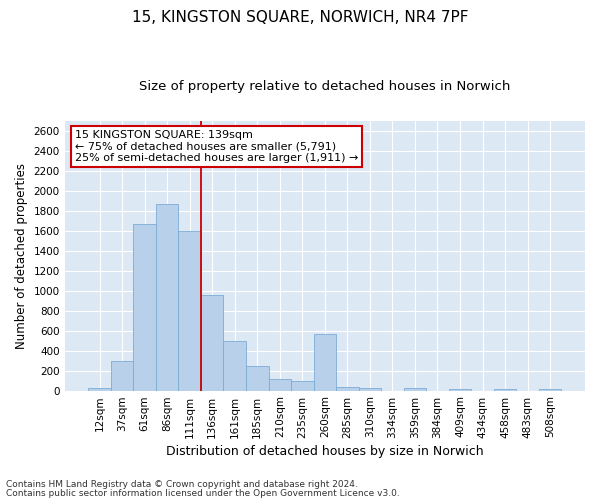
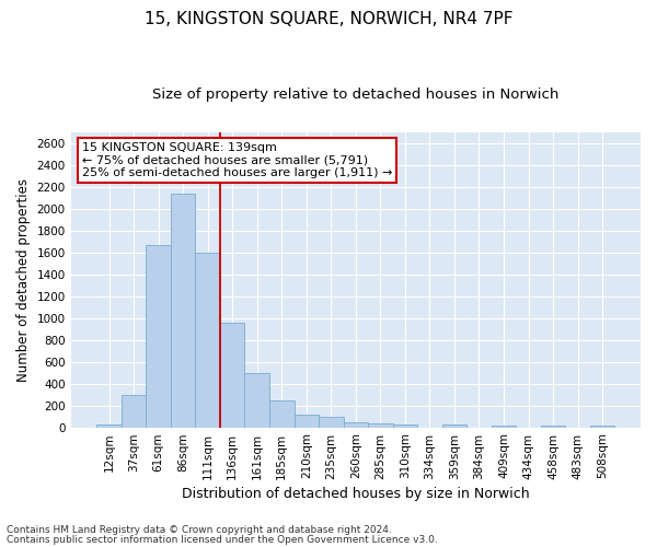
86sqm: 1870 -> 2140
260sqm: 570 -> 50
